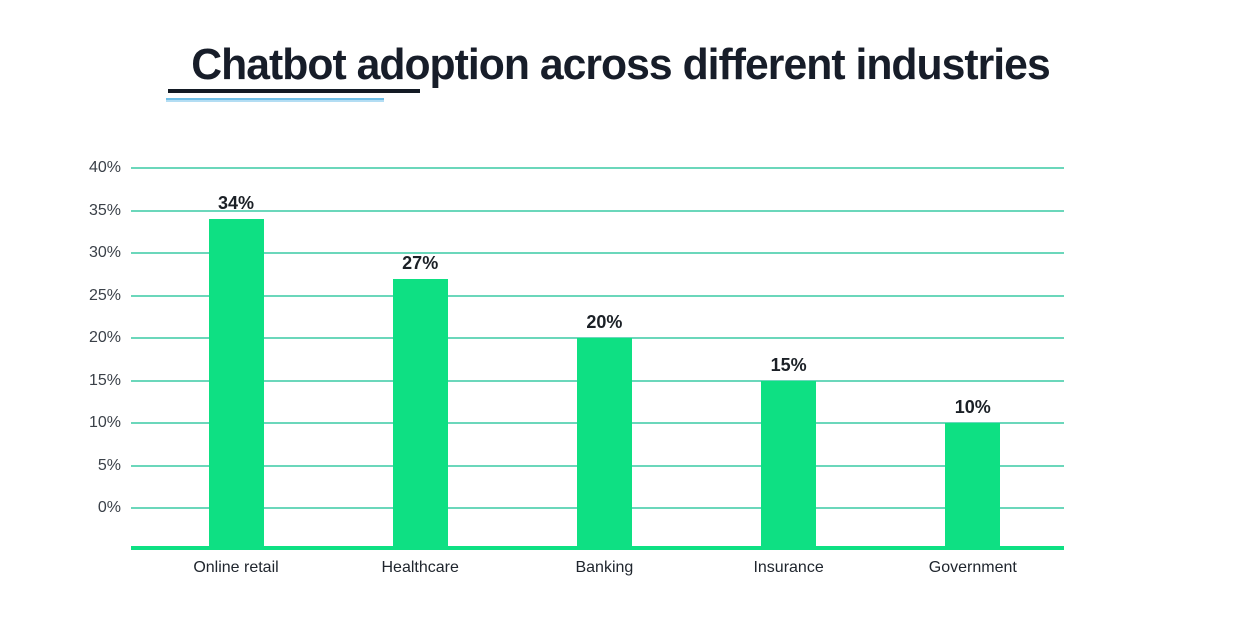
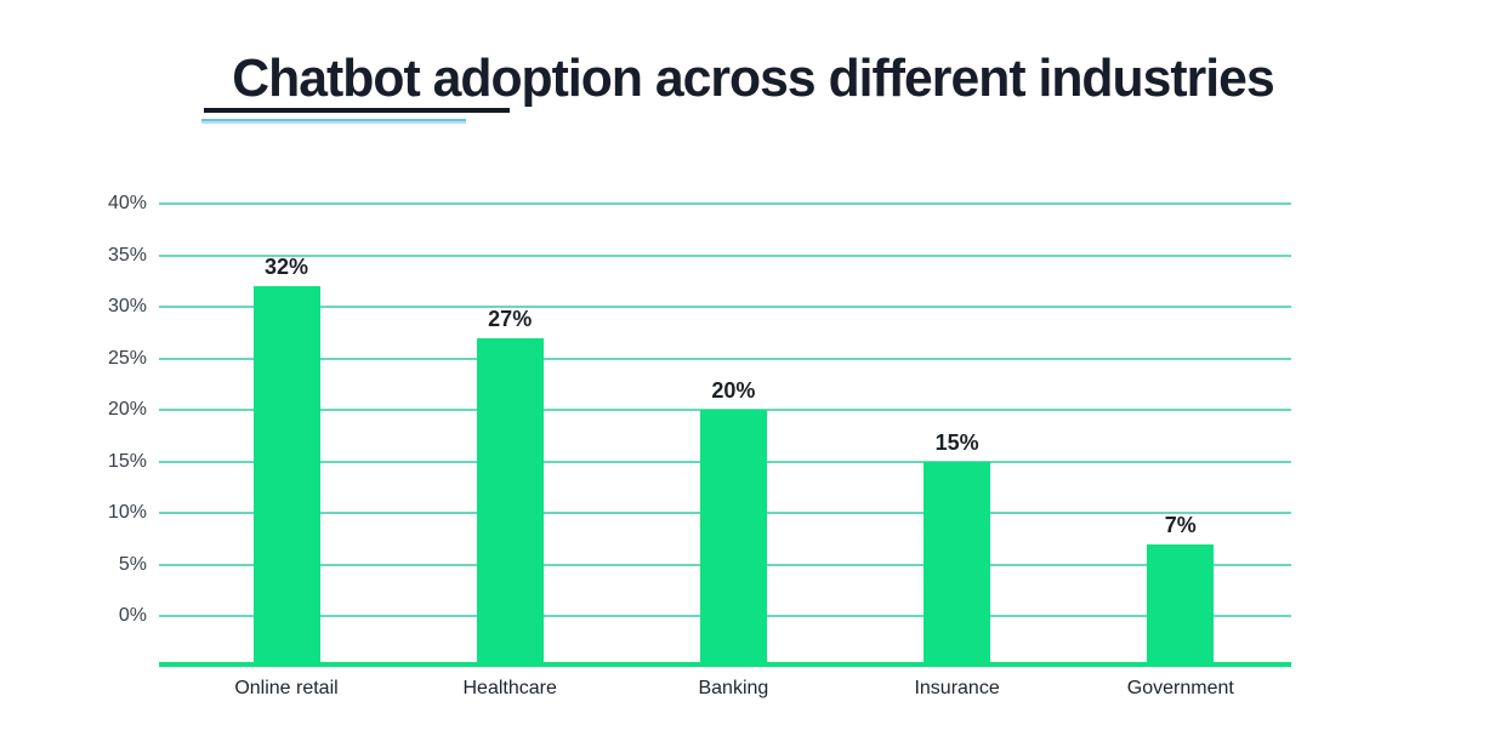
Online retail: 34% -> 32%
Government: 10% -> 7%
